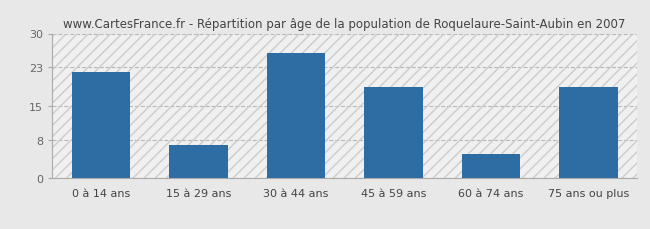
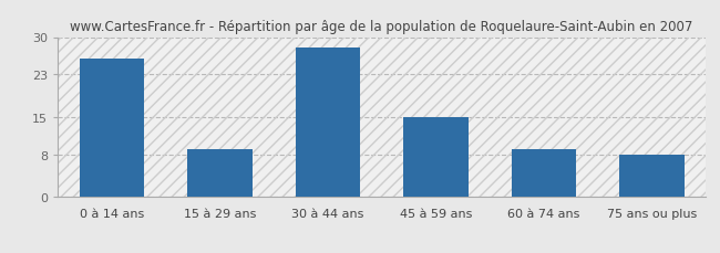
0 à 14 ans: 22 -> 26
15 à 29 ans: 7 -> 9
30 à 44 ans: 26 -> 28
45 à 59 ans: 19 -> 15
60 à 74 ans: 5 -> 9
75 ans ou plus: 19 -> 8
